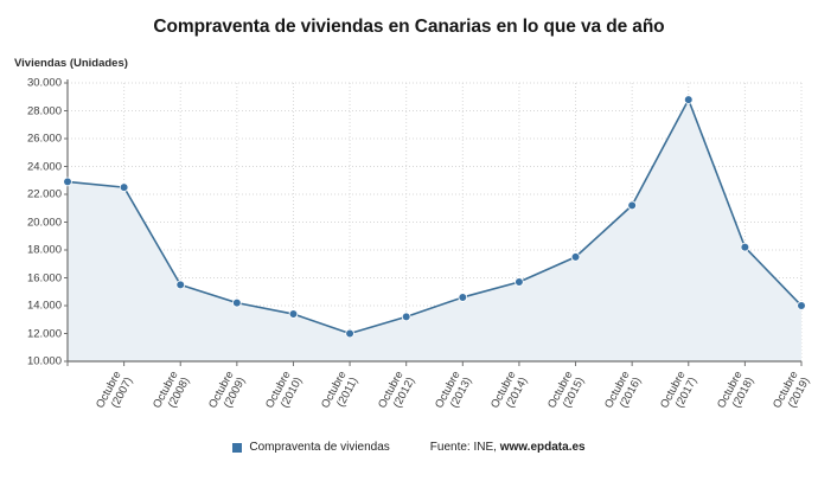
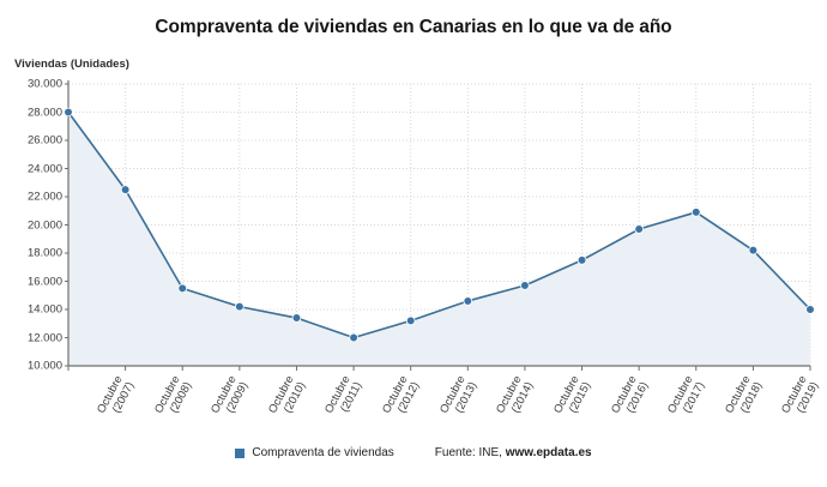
Octubre (2007): 22900 -> 28000
Octubre (2017): 21200 -> 19700
Octubre (2018): 28800 -> 20900
